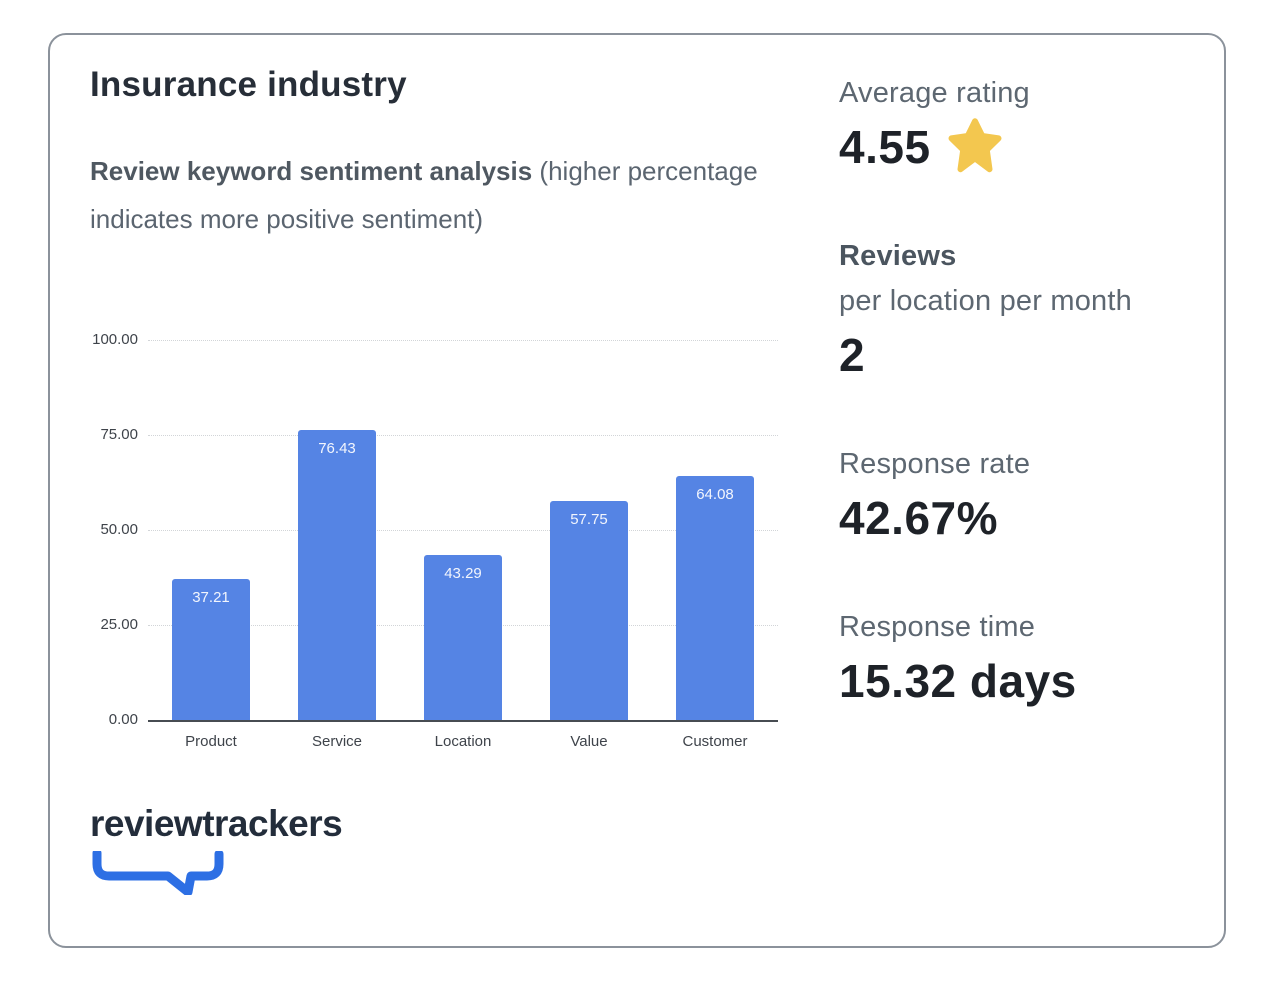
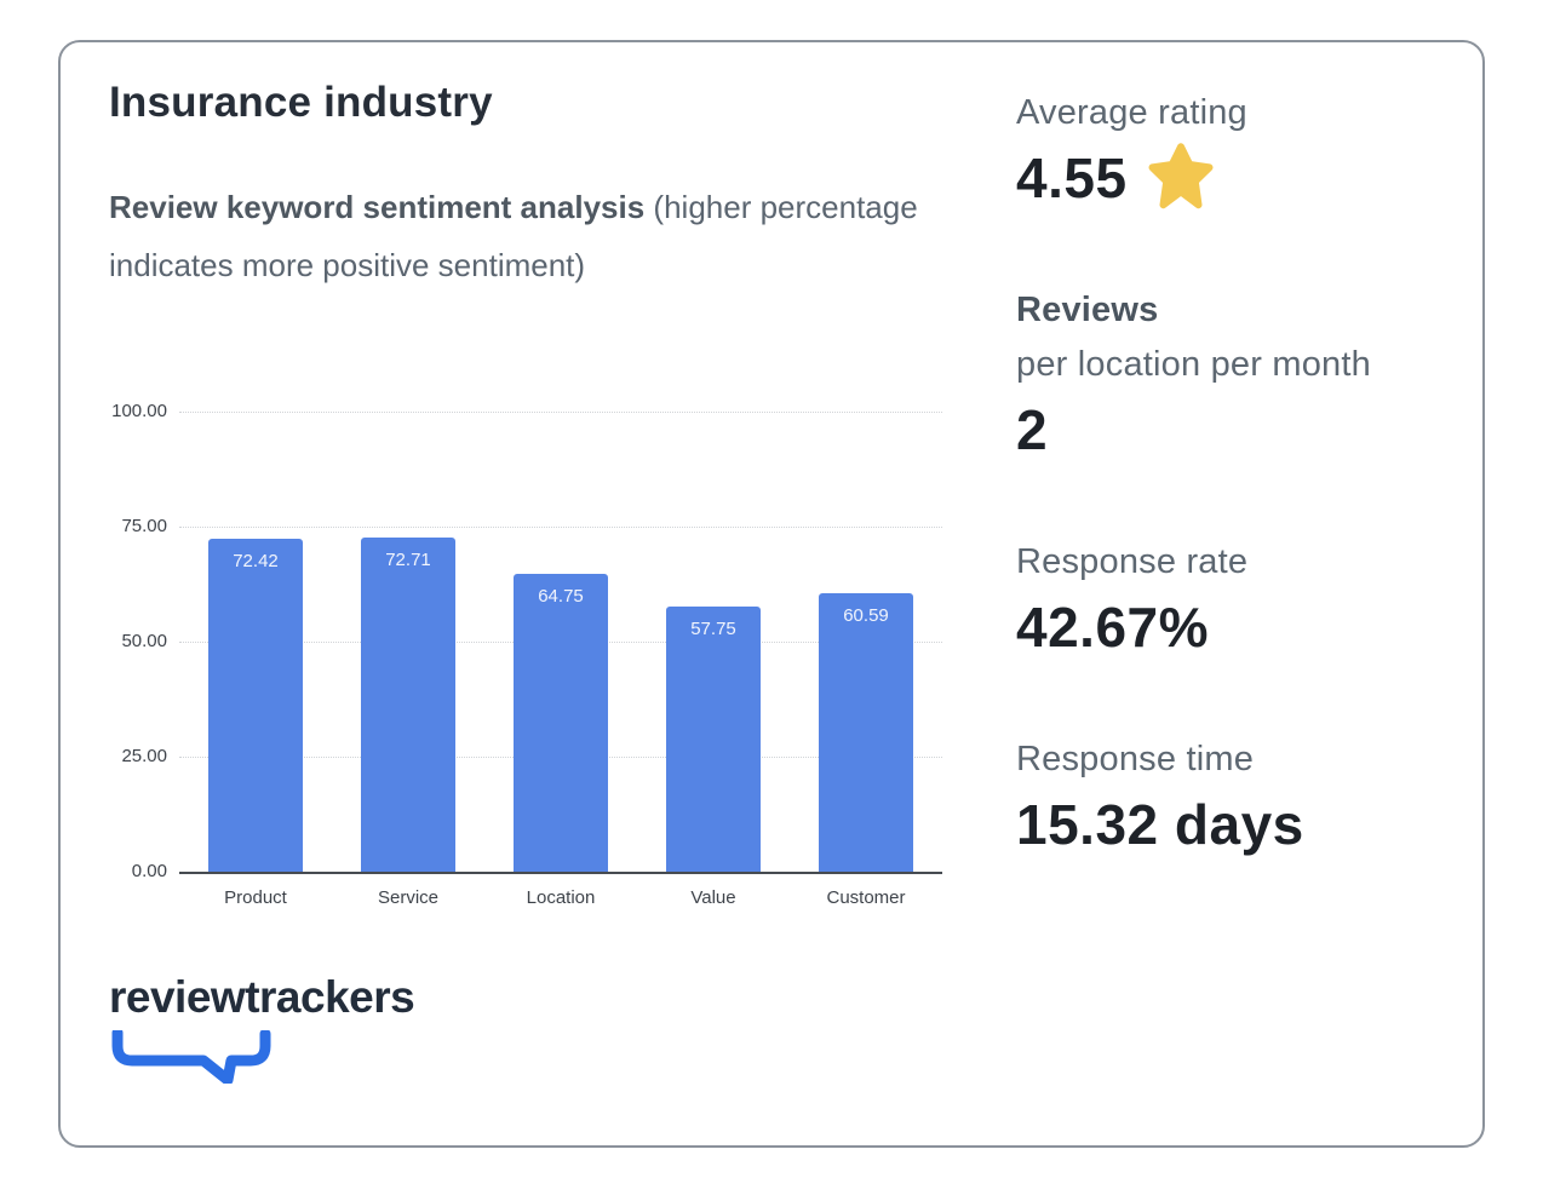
Product: 37.21 -> 72.42
Service: 76.43 -> 72.71
Location: 43.29 -> 64.75
Customer: 64.08 -> 60.59
